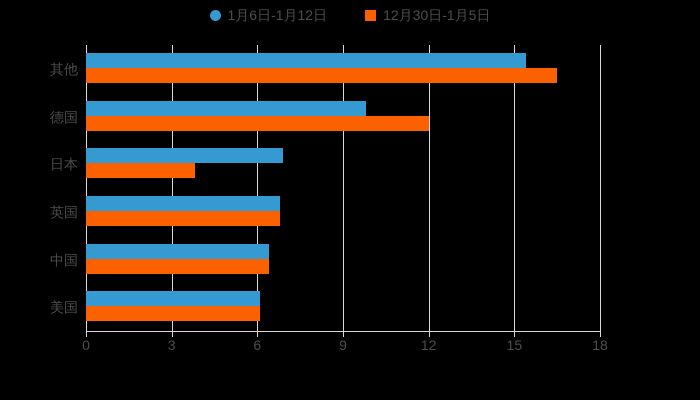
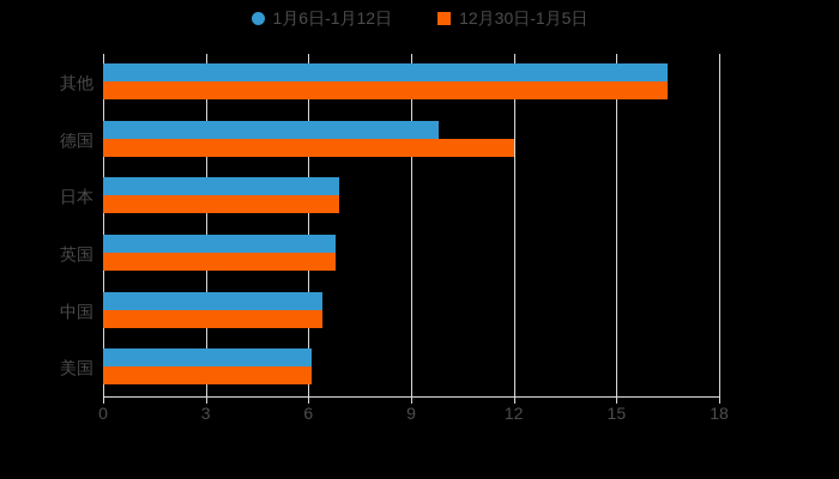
1月6日-1月12日/其他: 15.4 -> 16.5
12月30日-1月5日/日本: 3.8 -> 6.9
